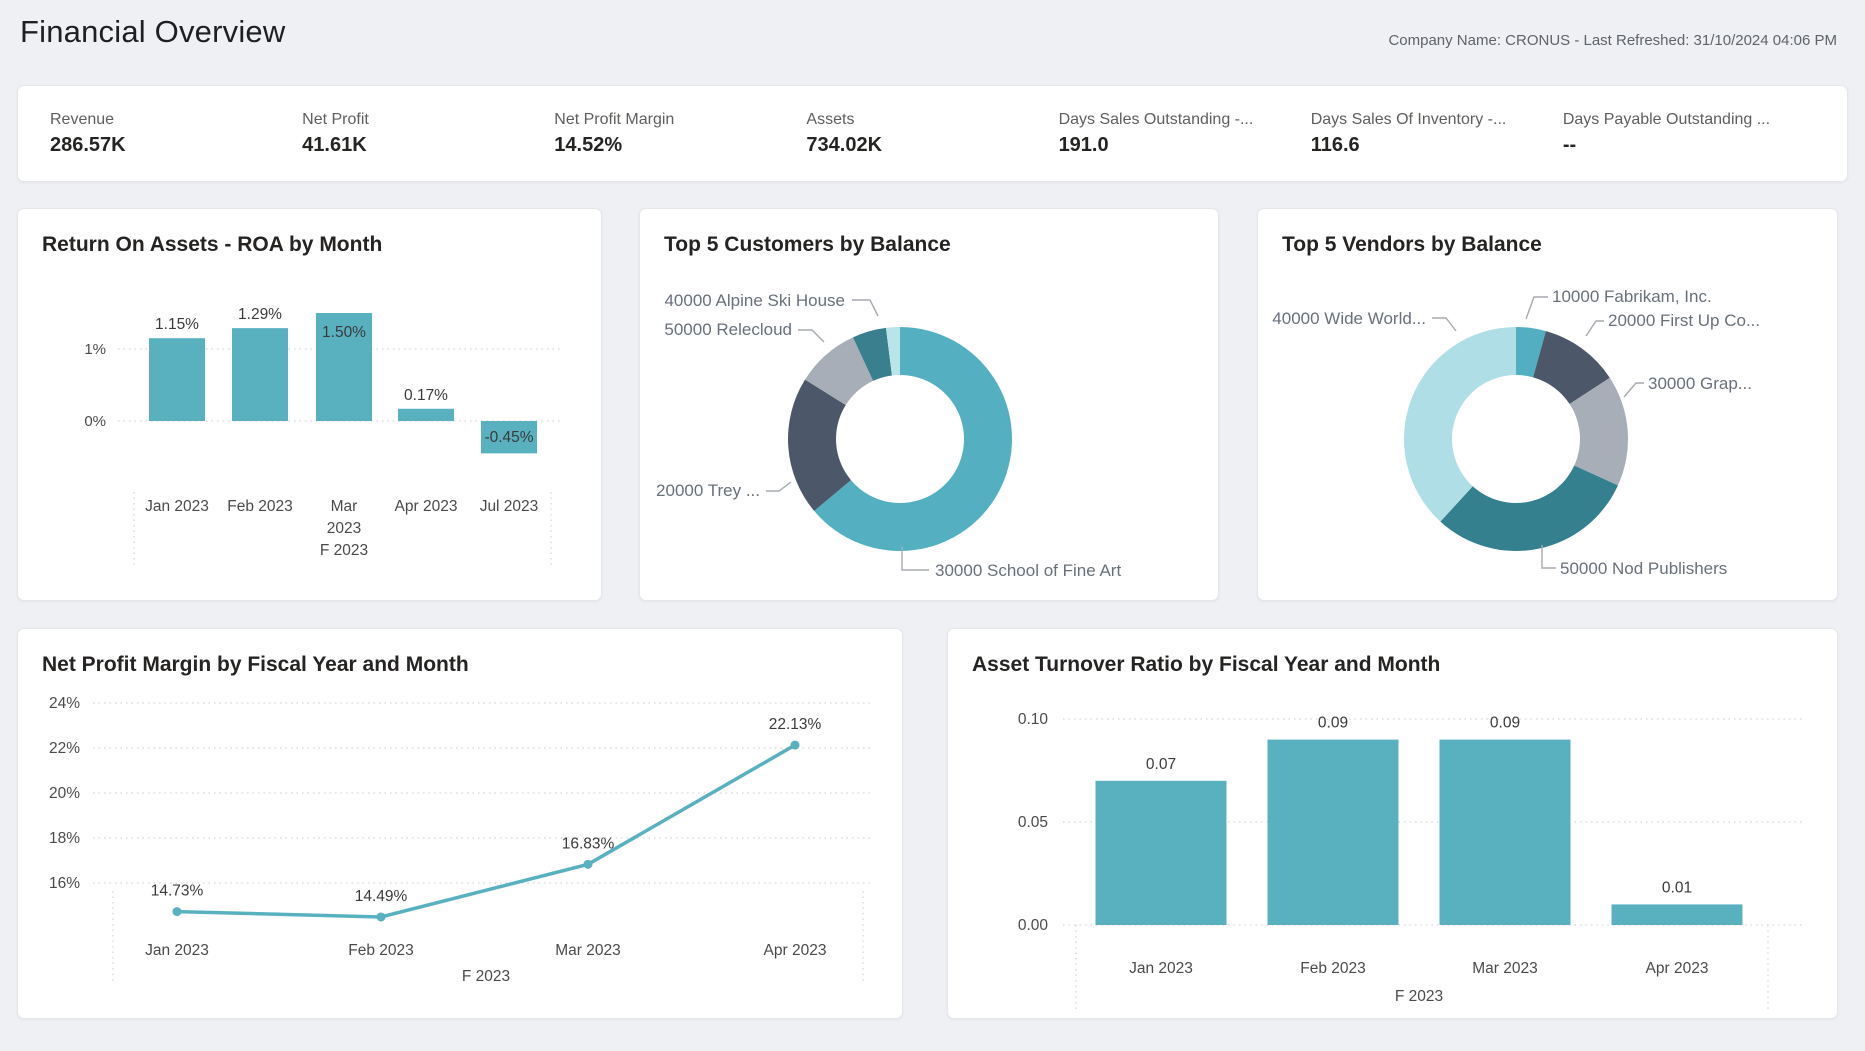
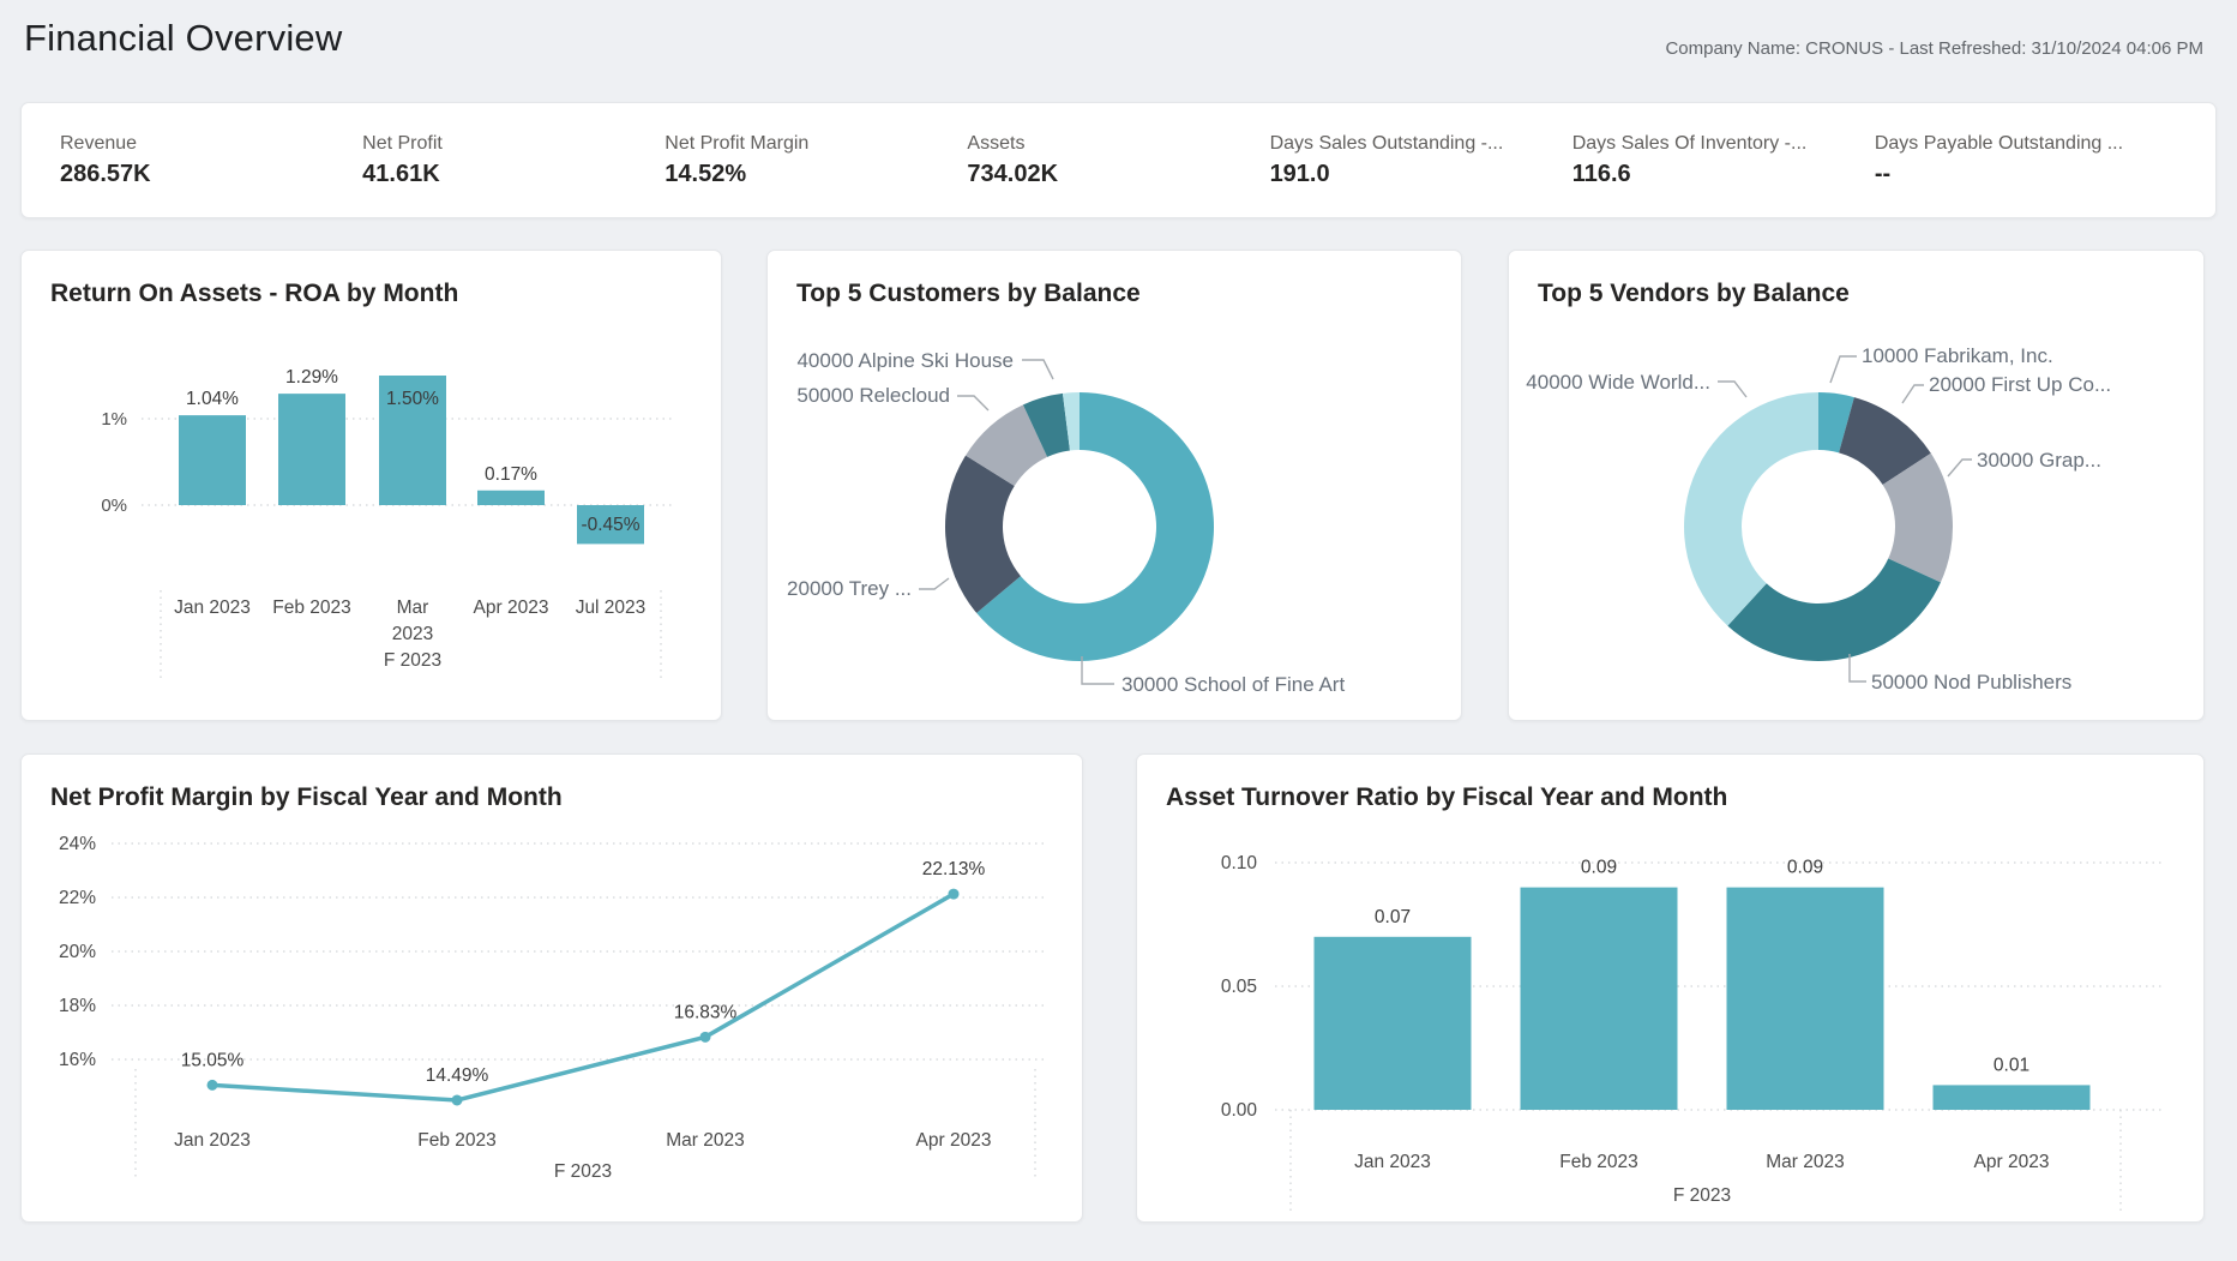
Return On Assets - ROA by Month/Jan 2023: 1.15% -> 1.04%
Net Profit Margin by Fiscal Year and Month/Jan 2023: 14.73% -> 15.05%
